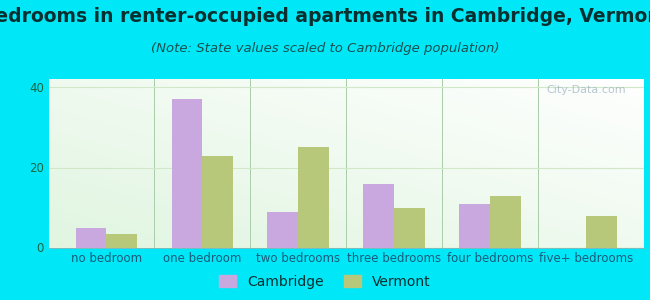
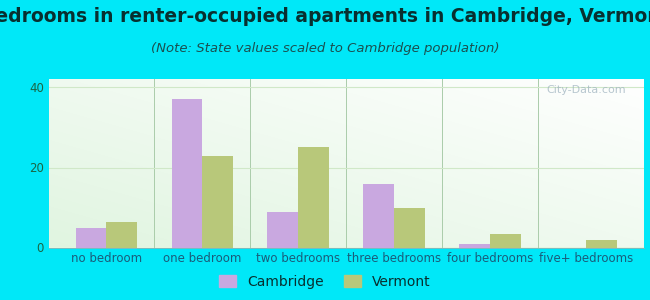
Vermont/no bedroom: 3.5 -> 6.5
Cambridge/four bedrooms: 11 -> 1
Vermont/four bedrooms: 13.0 -> 3.5
Vermont/five+ bedrooms: 8.0 -> 2.0
